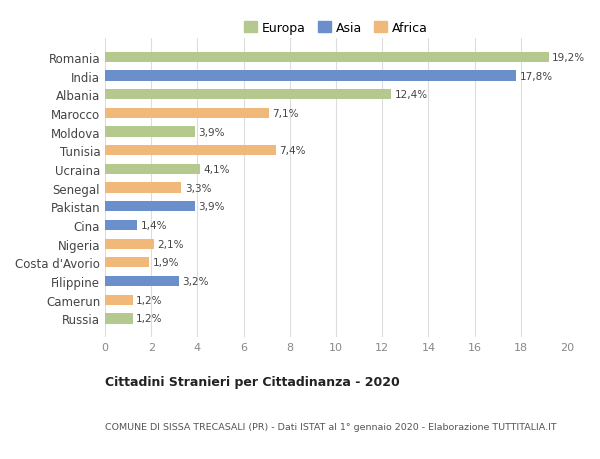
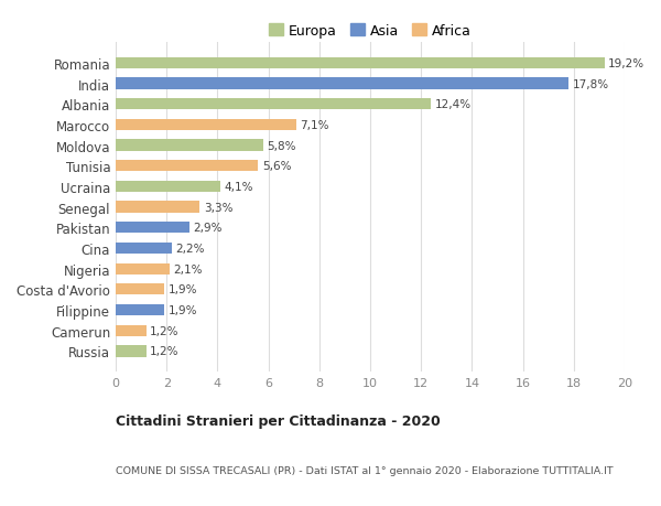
Moldova: 3,9% -> 5,8%
Tunisia: 7,4% -> 5,6%
Pakistan: 3,9% -> 2,9%
Cina: 1,4% -> 2,2%
Filippine: 3,2% -> 1,9%
